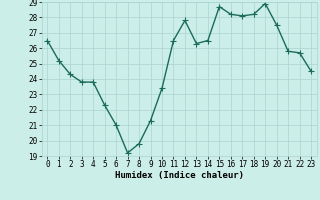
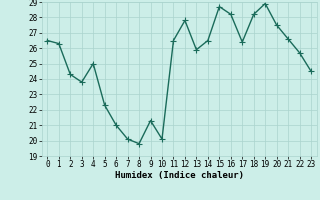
1: 25.2 -> 26.3
4: 23.8 -> 25.0
7: 19.2 -> 20.1
10: 23.4 -> 20.1
13: 26.3 -> 25.9
17: 28.1 -> 26.4
21: 25.8 -> 26.6
